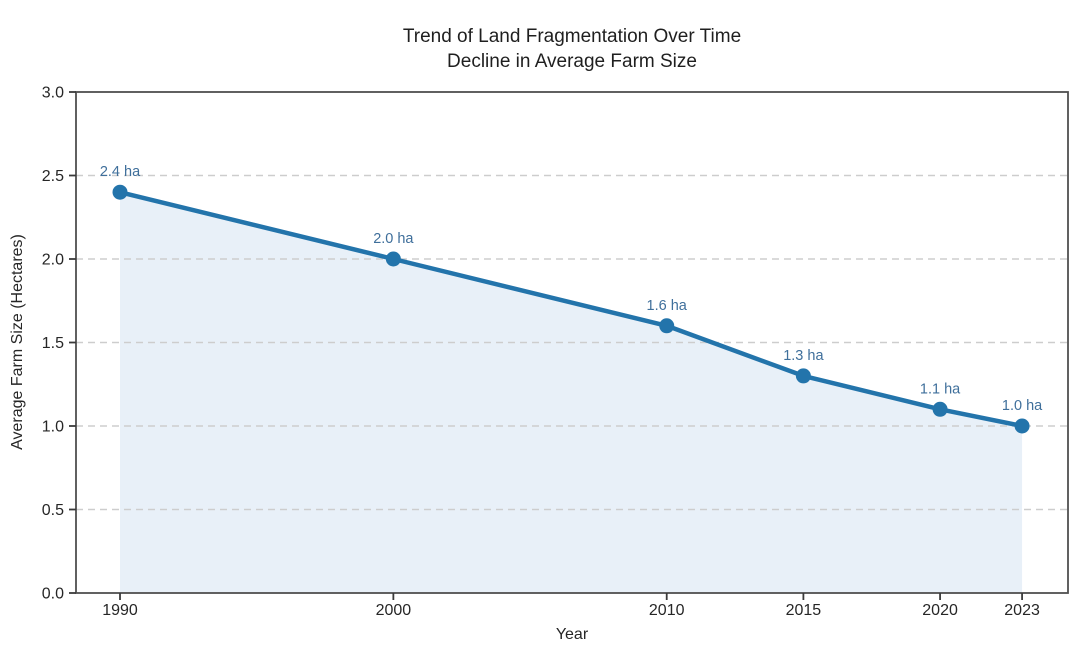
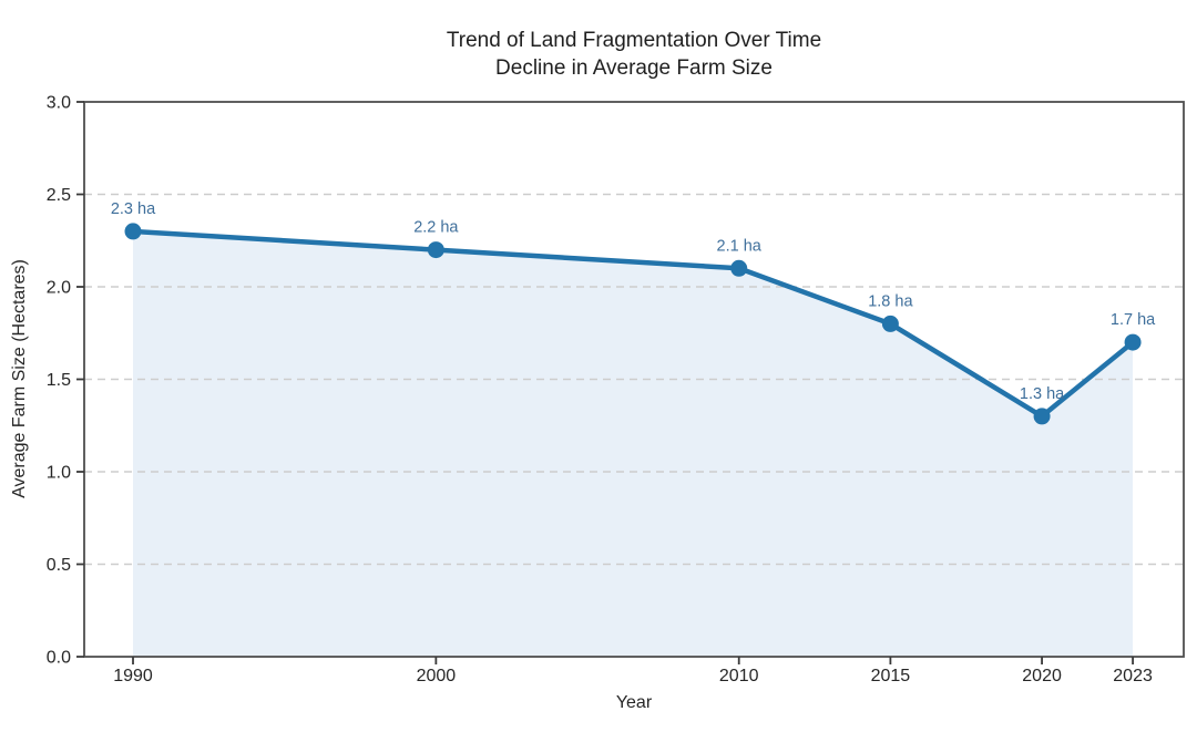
1990: 2.4 -> 2.3
2000: 2.0 -> 2.2
2010: 1.6 -> 2.1
2015: 1.3 -> 1.8
2020: 1.1 -> 1.3
2023: 1.0 -> 1.7
